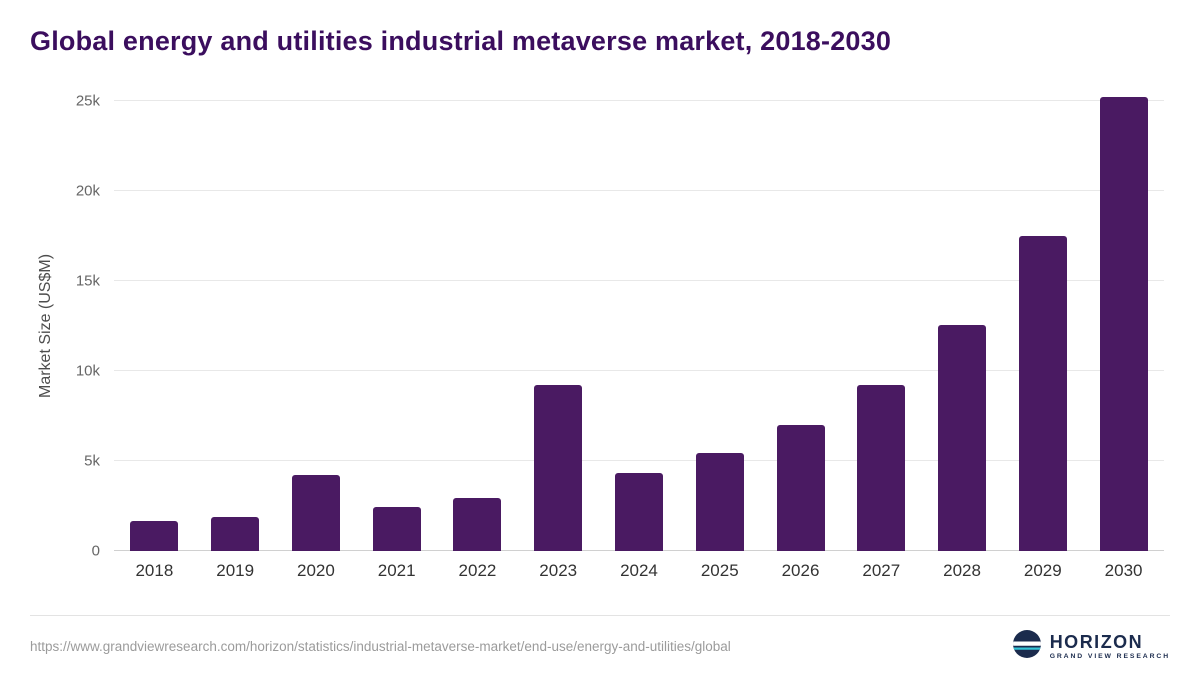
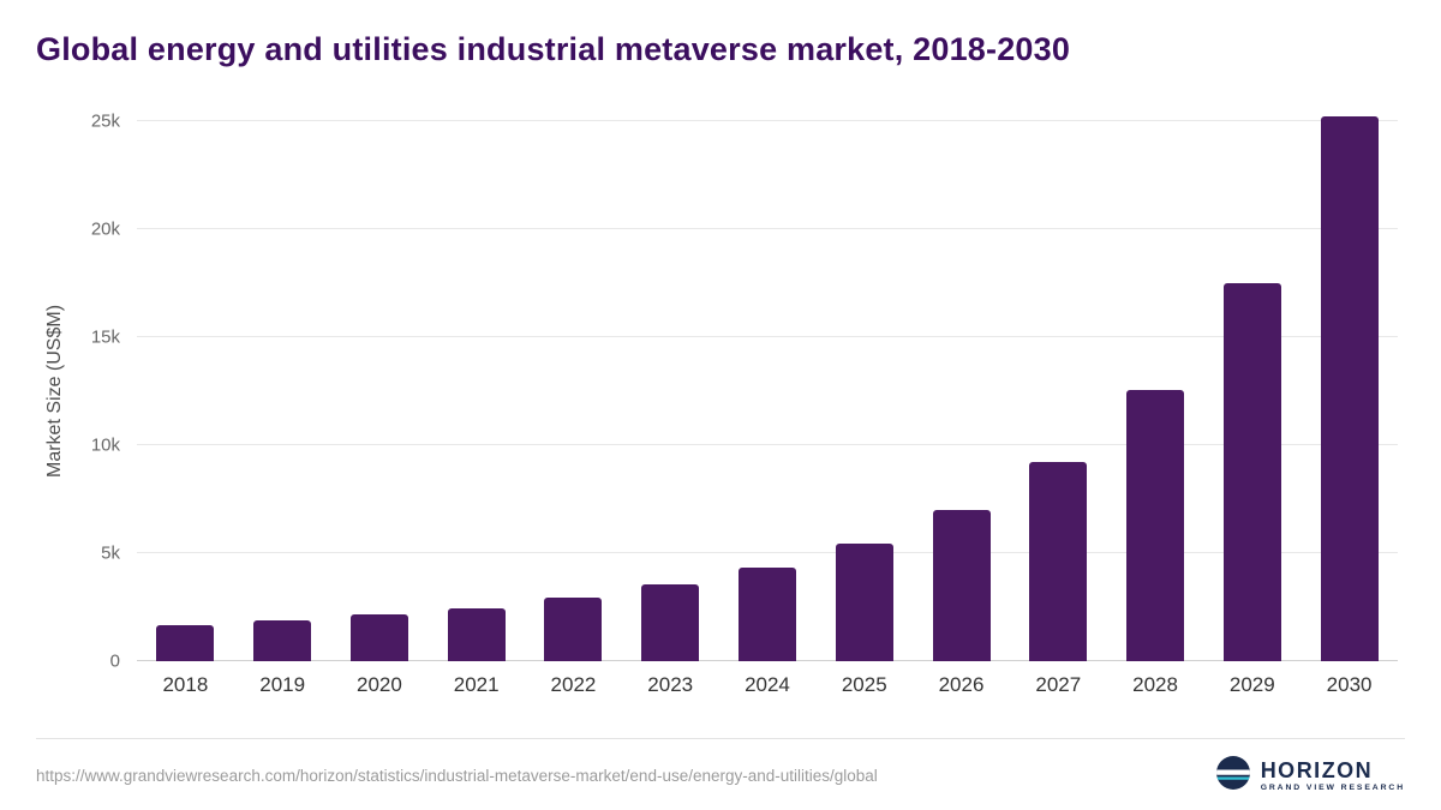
2020: 4.2k -> 2.2k
2023: 9.2k -> 3.6k
